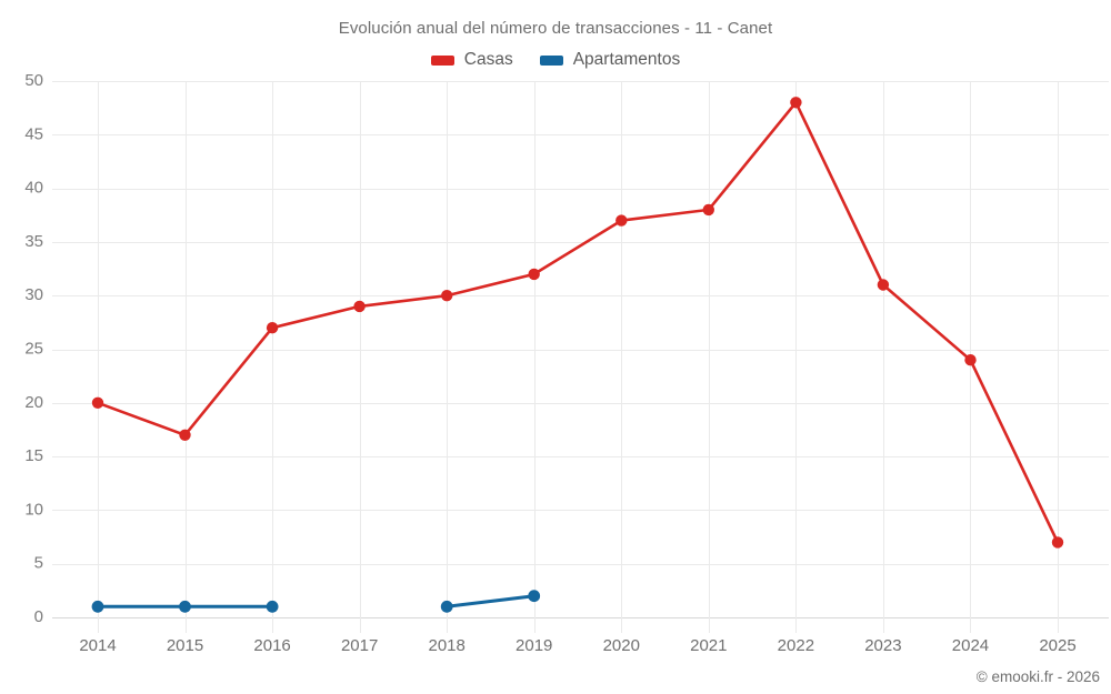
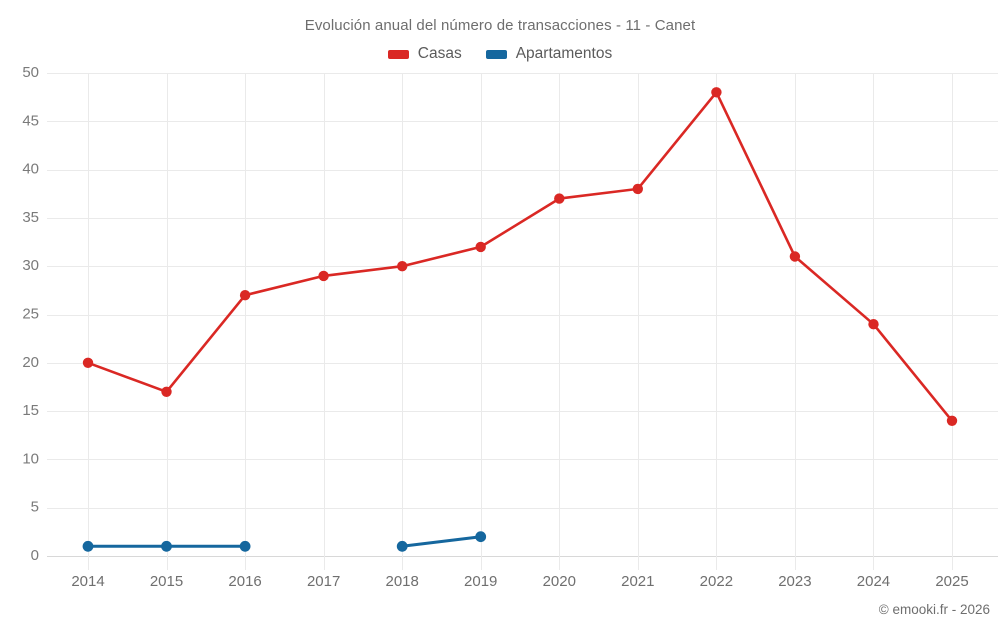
Casas/2025: 7 -> 14
